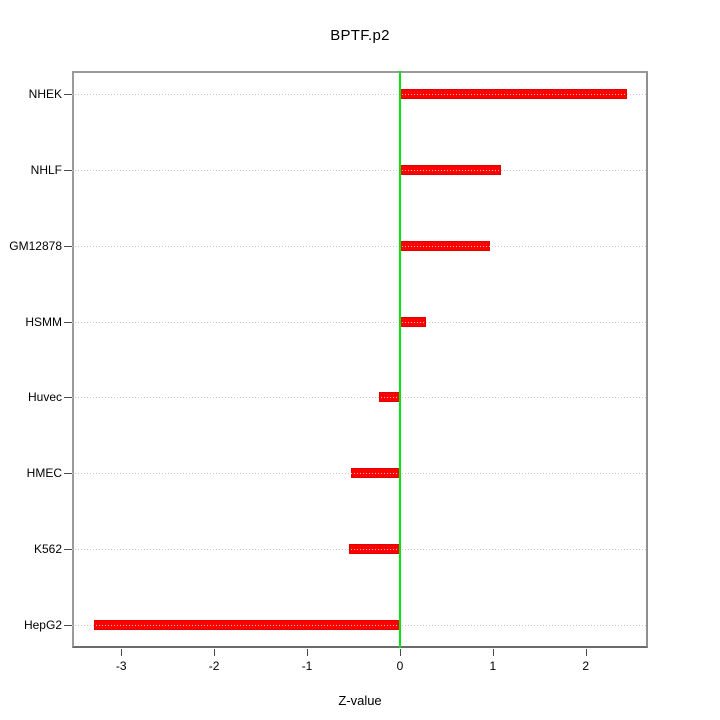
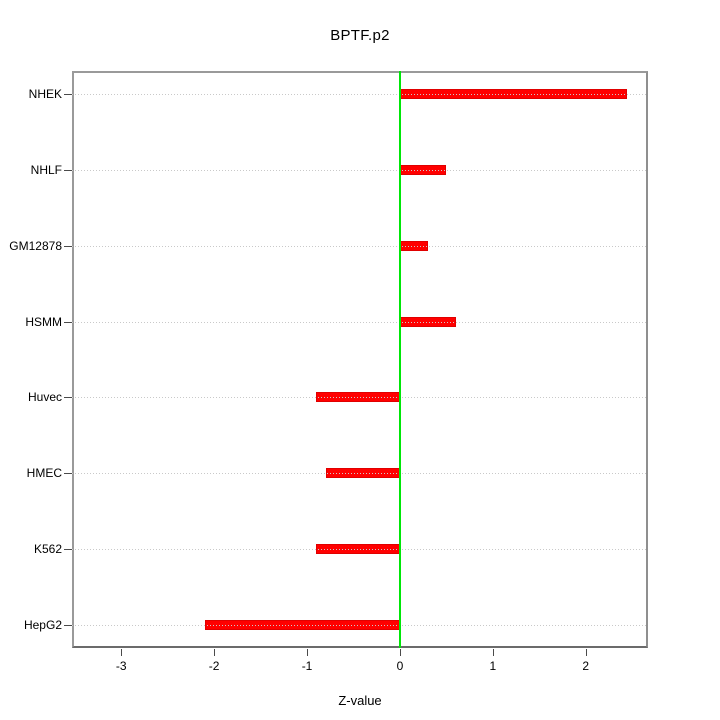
NHLF: 1.1 -> 0.5
GM12878: 1.0 -> 0.3
HSMM: 0.3 -> 0.6
Huvec: -0.2 -> -0.9
HMEC: -0.5 -> -0.8
K562: -0.6 -> -0.9
HepG2: -3.3 -> -2.1
